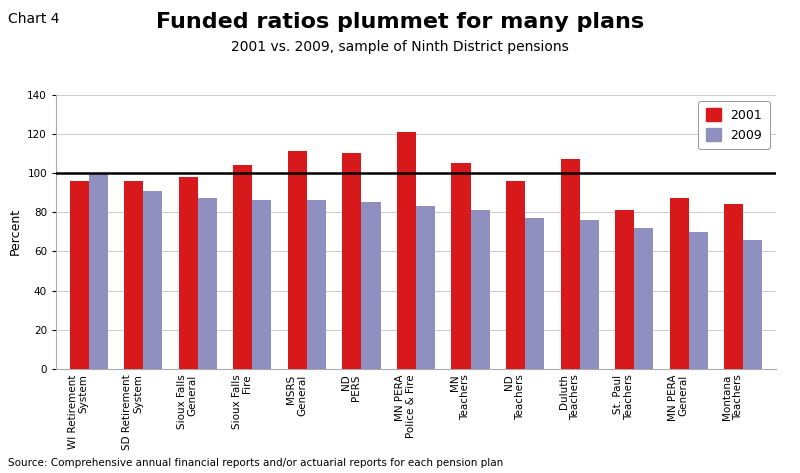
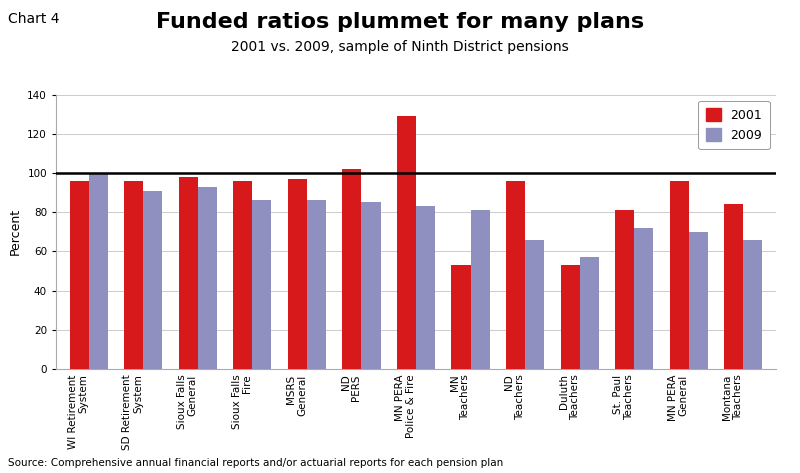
2009/Sioux Falls General: 87 -> 93
2001/Sioux Falls Fire: 104 -> 96
2001/MSRS General: 111 -> 97
2001/ND PERS: 110 -> 102
2001/MN PERA Police & Fire: 121 -> 129
2001/MN Teachers: 105 -> 53
2009/ND Teachers: 77 -> 66
2001/Duluth Teachers: 107 -> 53
2009/Duluth Teachers: 76 -> 57
2001/MN PERA General: 87 -> 96
